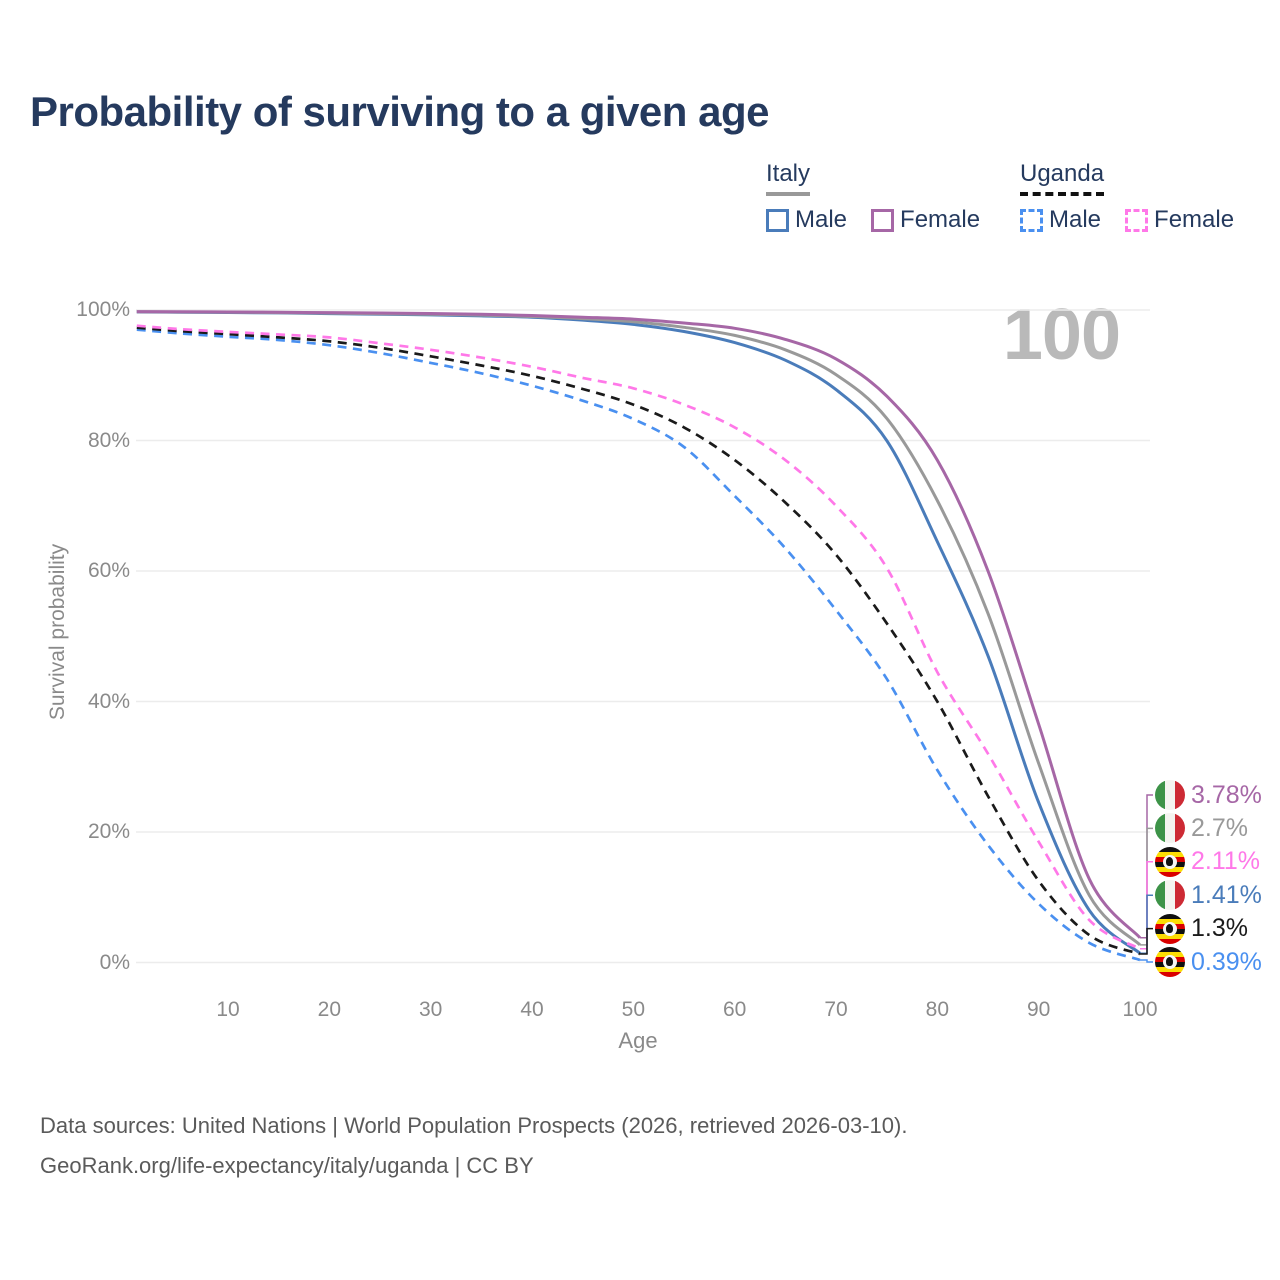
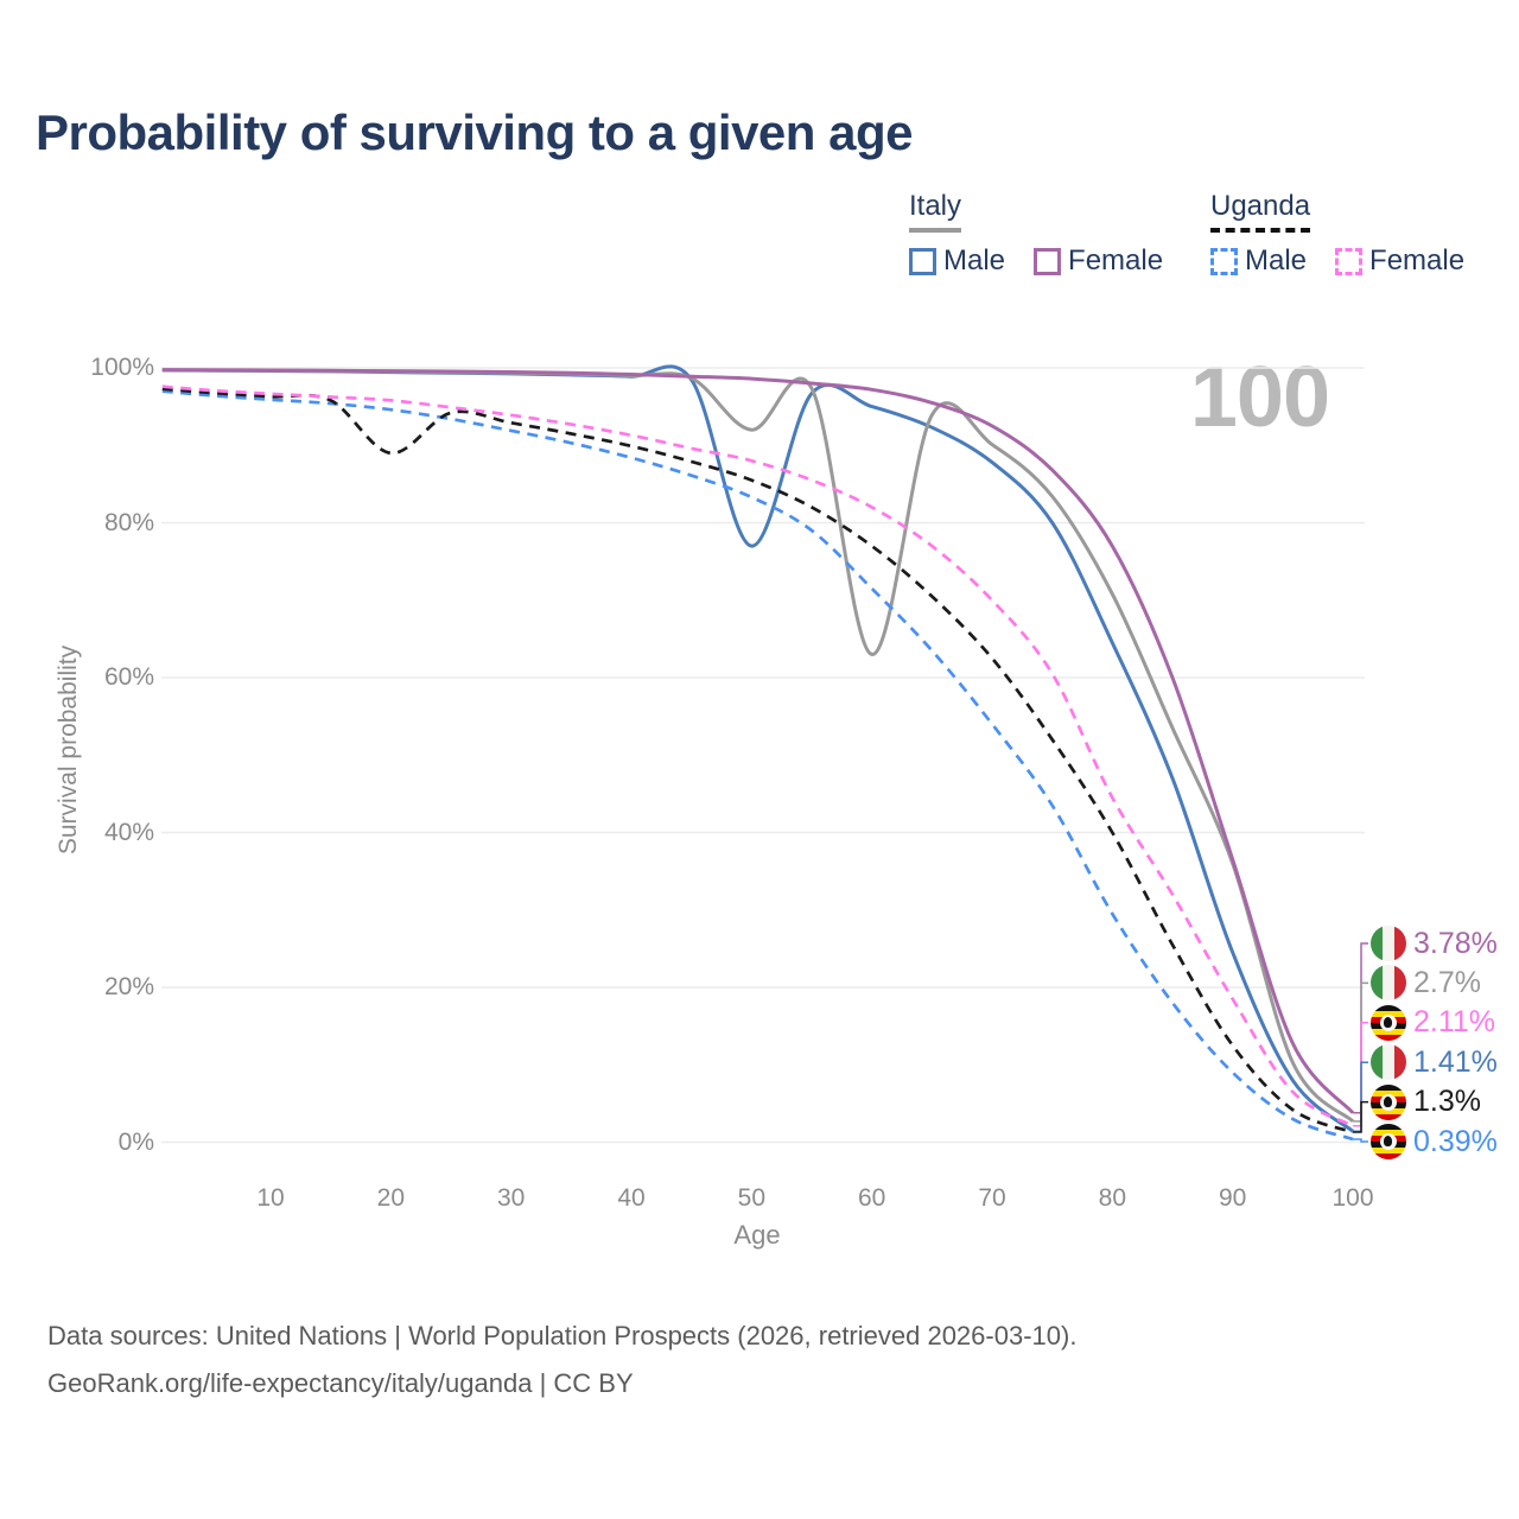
Uganda/20: 95% -> 89%
Italy Male/50: 98% -> 77%
Italy/50: 98% -> 92%
Italy/60: 96% -> 63%
Italy/90: 30% -> 36%
